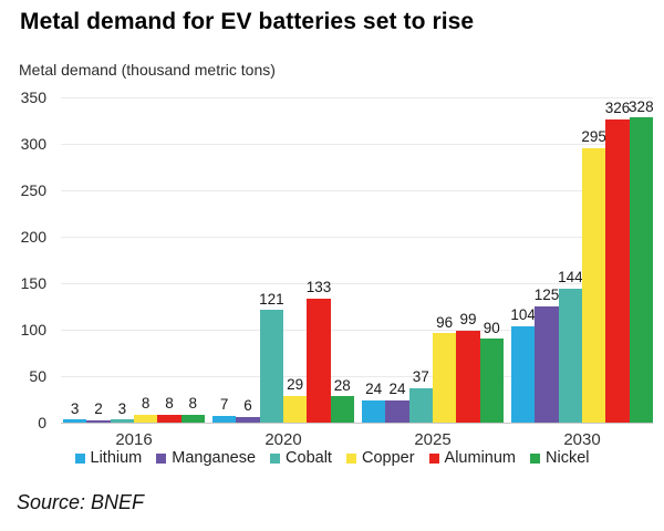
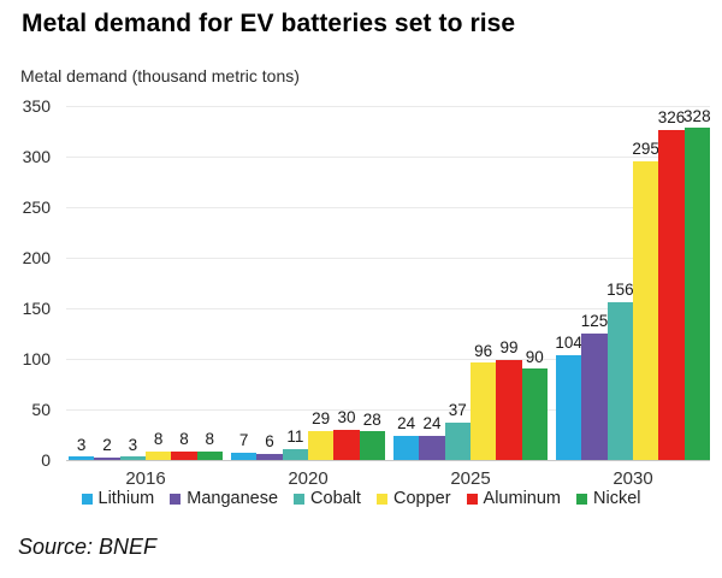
Cobalt/2020: 121 -> 11
Aluminum/2020: 133 -> 30
Cobalt/2030: 144 -> 156
